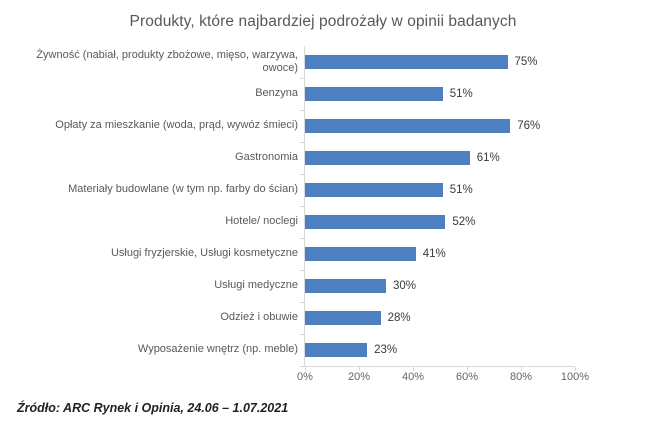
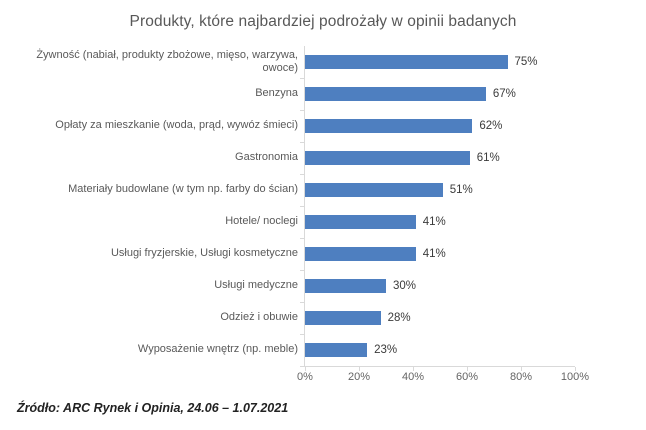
Benzyna: 51% -> 67%
Opłaty za mieszkanie (woda, prąd, wywóz śmieci): 76% -> 62%
Hotele/ noclegi: 52% -> 41%
